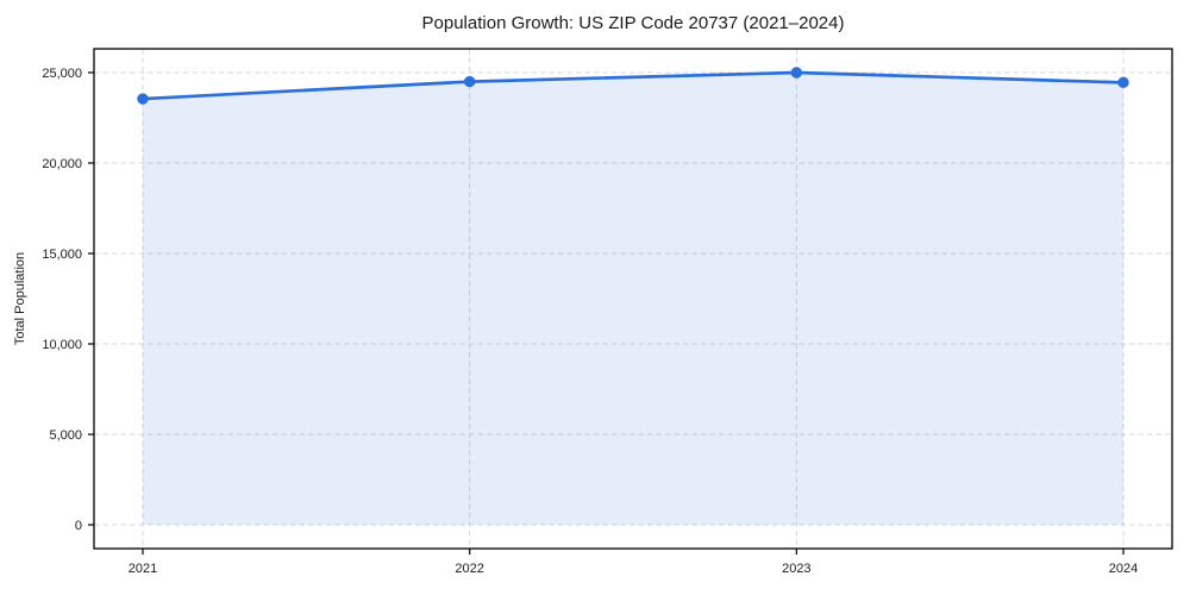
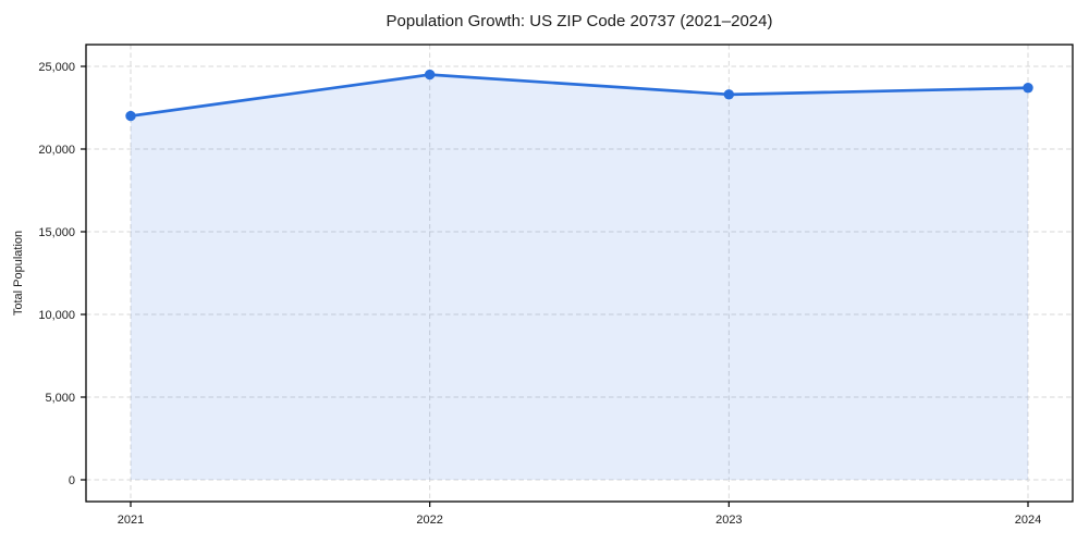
2021: 23600 -> 22000
2023: 25000 -> 23300
2024: 24400 -> 23700
